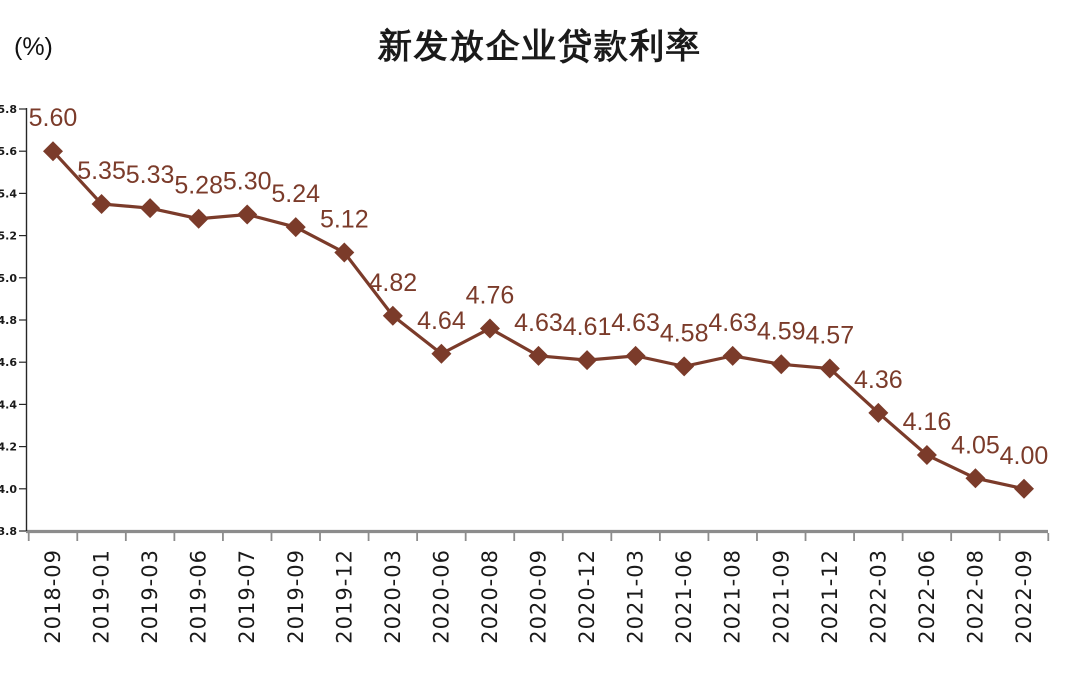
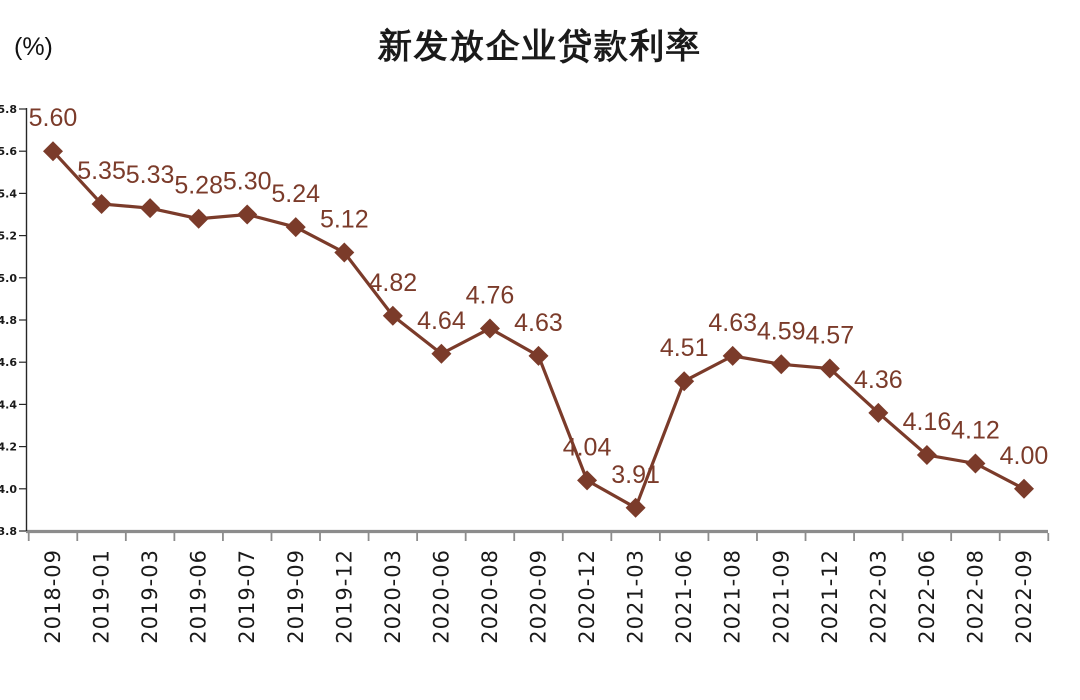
2020-12: 4.61 -> 4.04
2021-03: 4.63 -> 3.91
2021-06: 4.58 -> 4.51
2022-08: 4.05 -> 4.12
